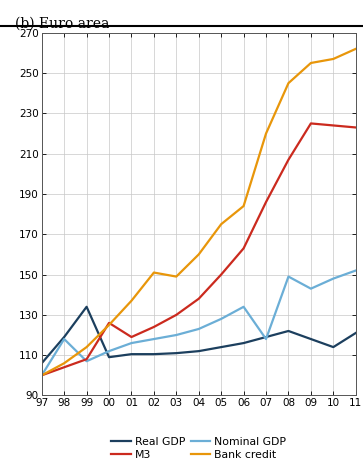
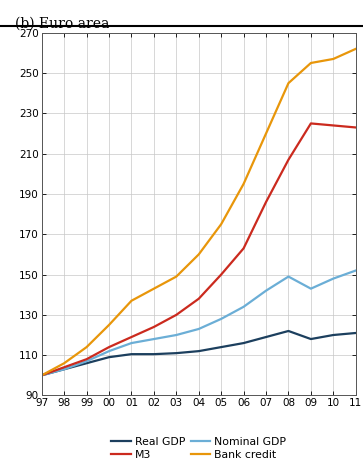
Real GDP/97: 106.0 -> 100.0
Real GDP/98: 119.0 -> 103.0
Nominal GDP/98: 118 -> 103
Real GDP/99: 134.0 -> 106.0
M3/00: 126 -> 114
Bank credit/02: 151 -> 143
Bank credit/06: 184 -> 195
Nominal GDP/07: 118 -> 142
Real GDP/10: 114.0 -> 120.0
